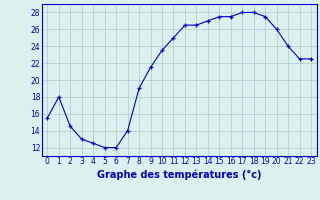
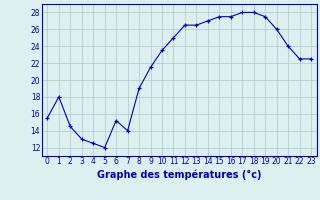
6: 12.0 -> 15.2
